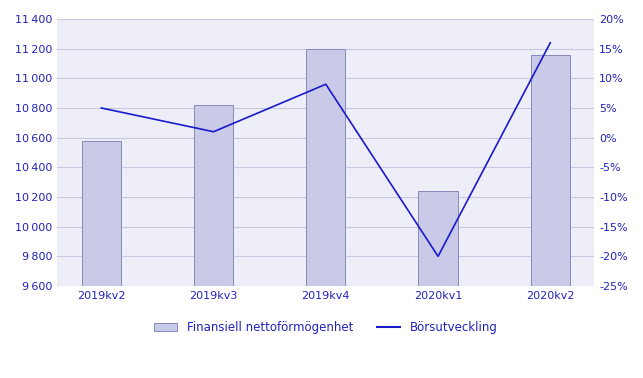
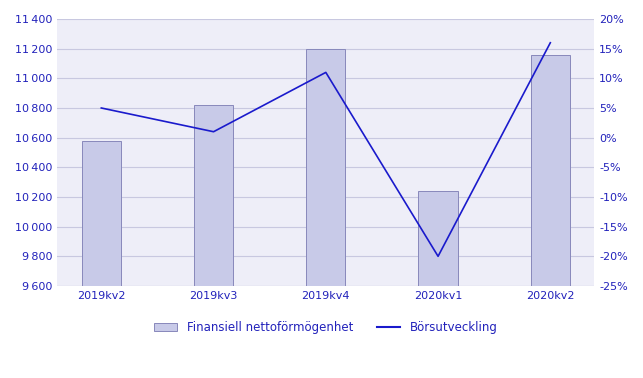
Börsutveckling/2019kv4: 9% -> 11%
